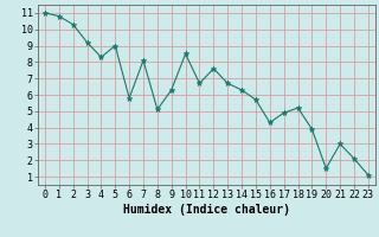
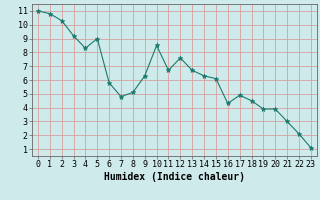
7: 8.1 -> 4.8
15: 5.7 -> 6.1
18: 5.2 -> 4.5
20: 1.5 -> 3.9
